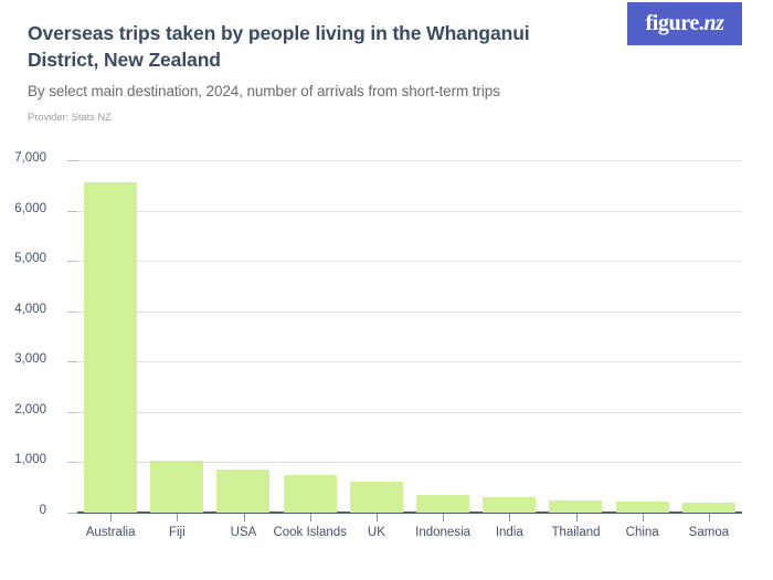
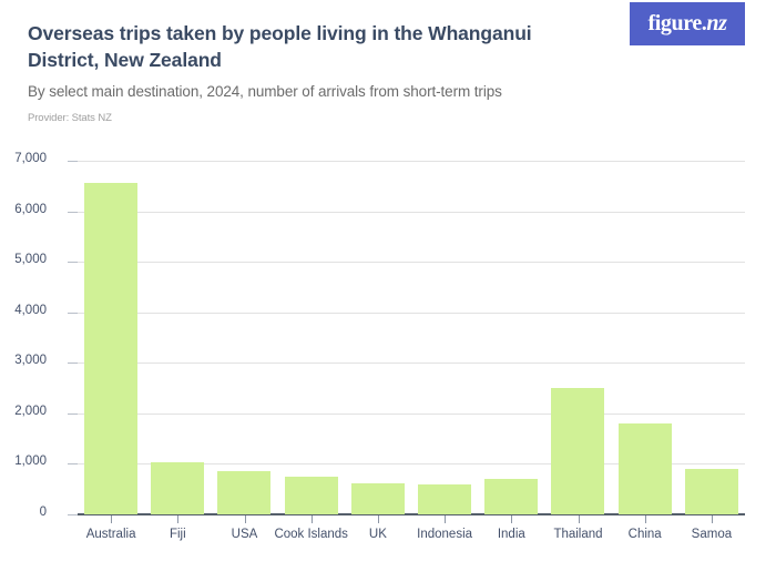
Indonesia: 400 -> 600
India: 300 -> 700
Thailand: 200 -> 2500
China: 200 -> 1800
Samoa: 200 -> 900
